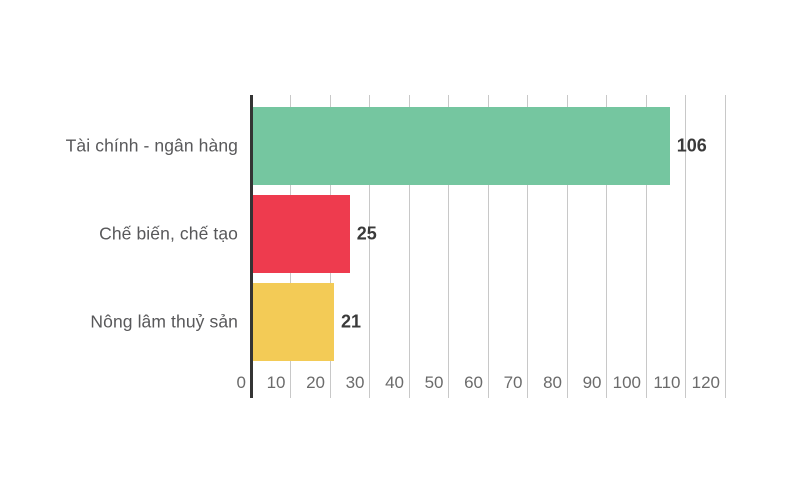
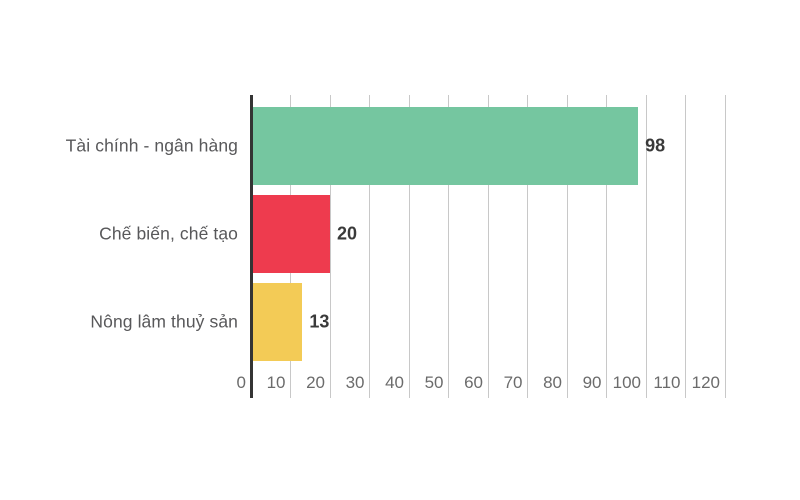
Tài chính - ngân hàng: 106 -> 98
Chế biến, chế tạo: 25 -> 20
Nông lâm thuỷ sản: 21 -> 13
